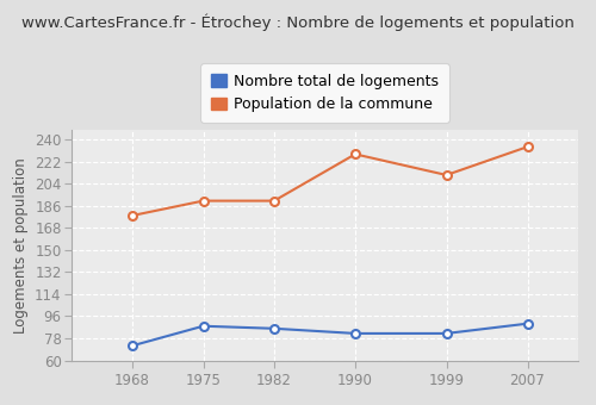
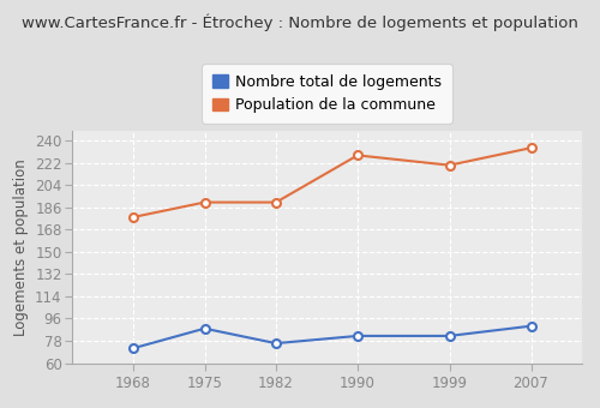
Nombre total de logements/1982: 86 -> 76
Population de la commune/1999: 211 -> 220
